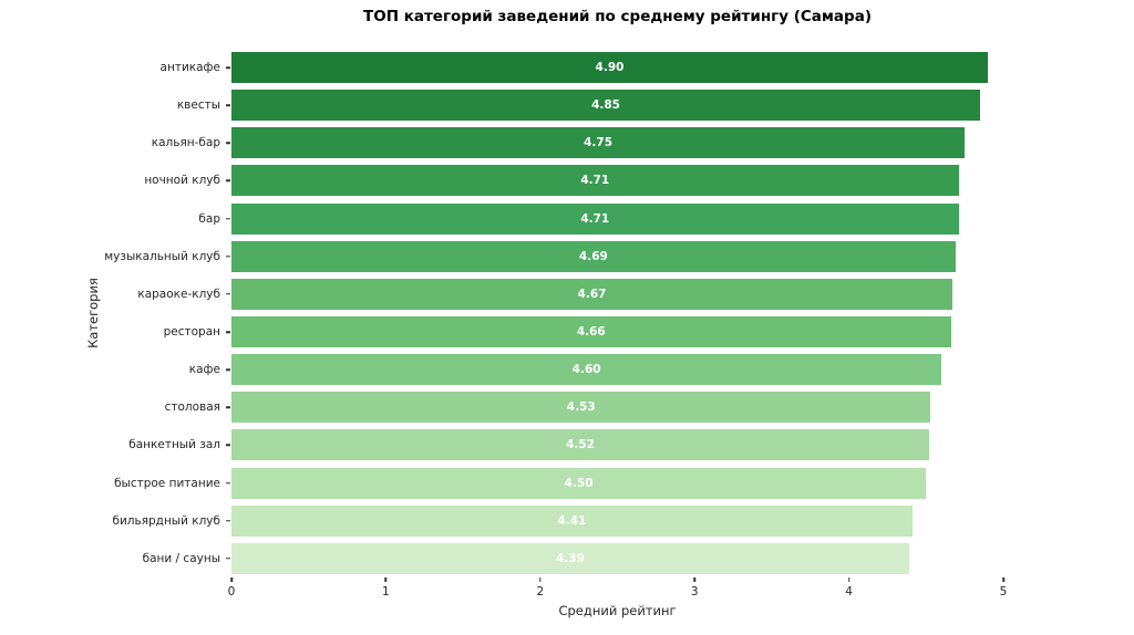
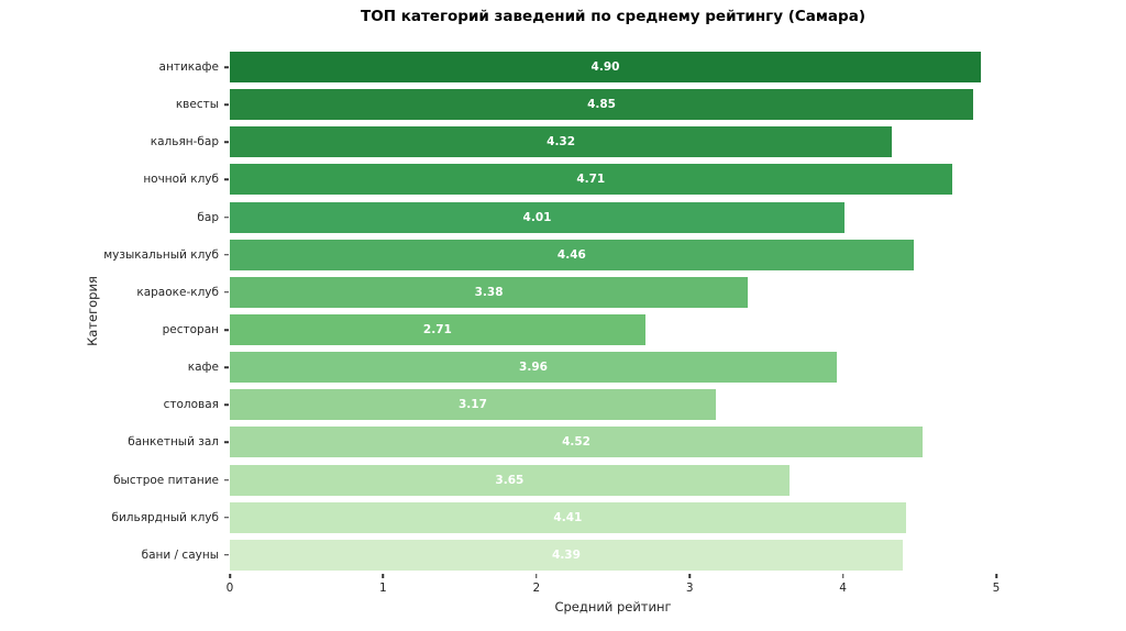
кальян-бар: 4.75 -> 4.32
бар: 4.71 -> 4.01
музыкальный клуб: 4.69 -> 4.46
караоке-клуб: 4.67 -> 3.38
ресторан: 4.66 -> 2.71
кафе: 4.60 -> 3.96
столовая: 4.53 -> 3.17
быстрое питание: 4.50 -> 3.65
